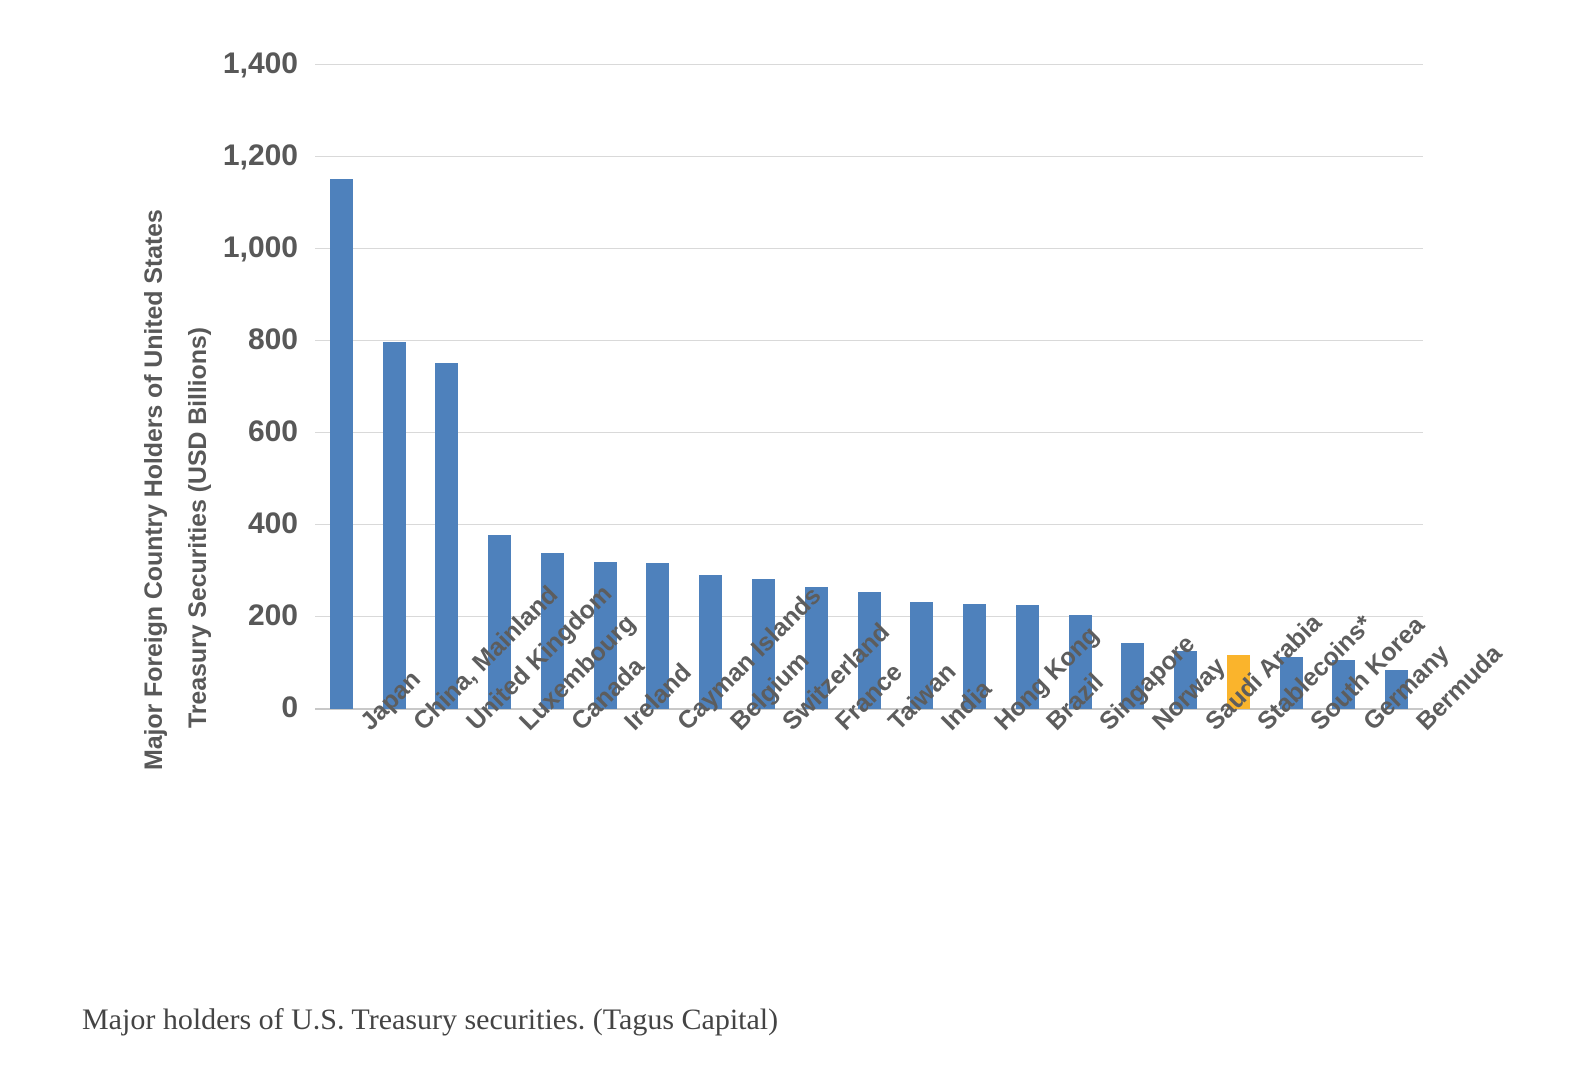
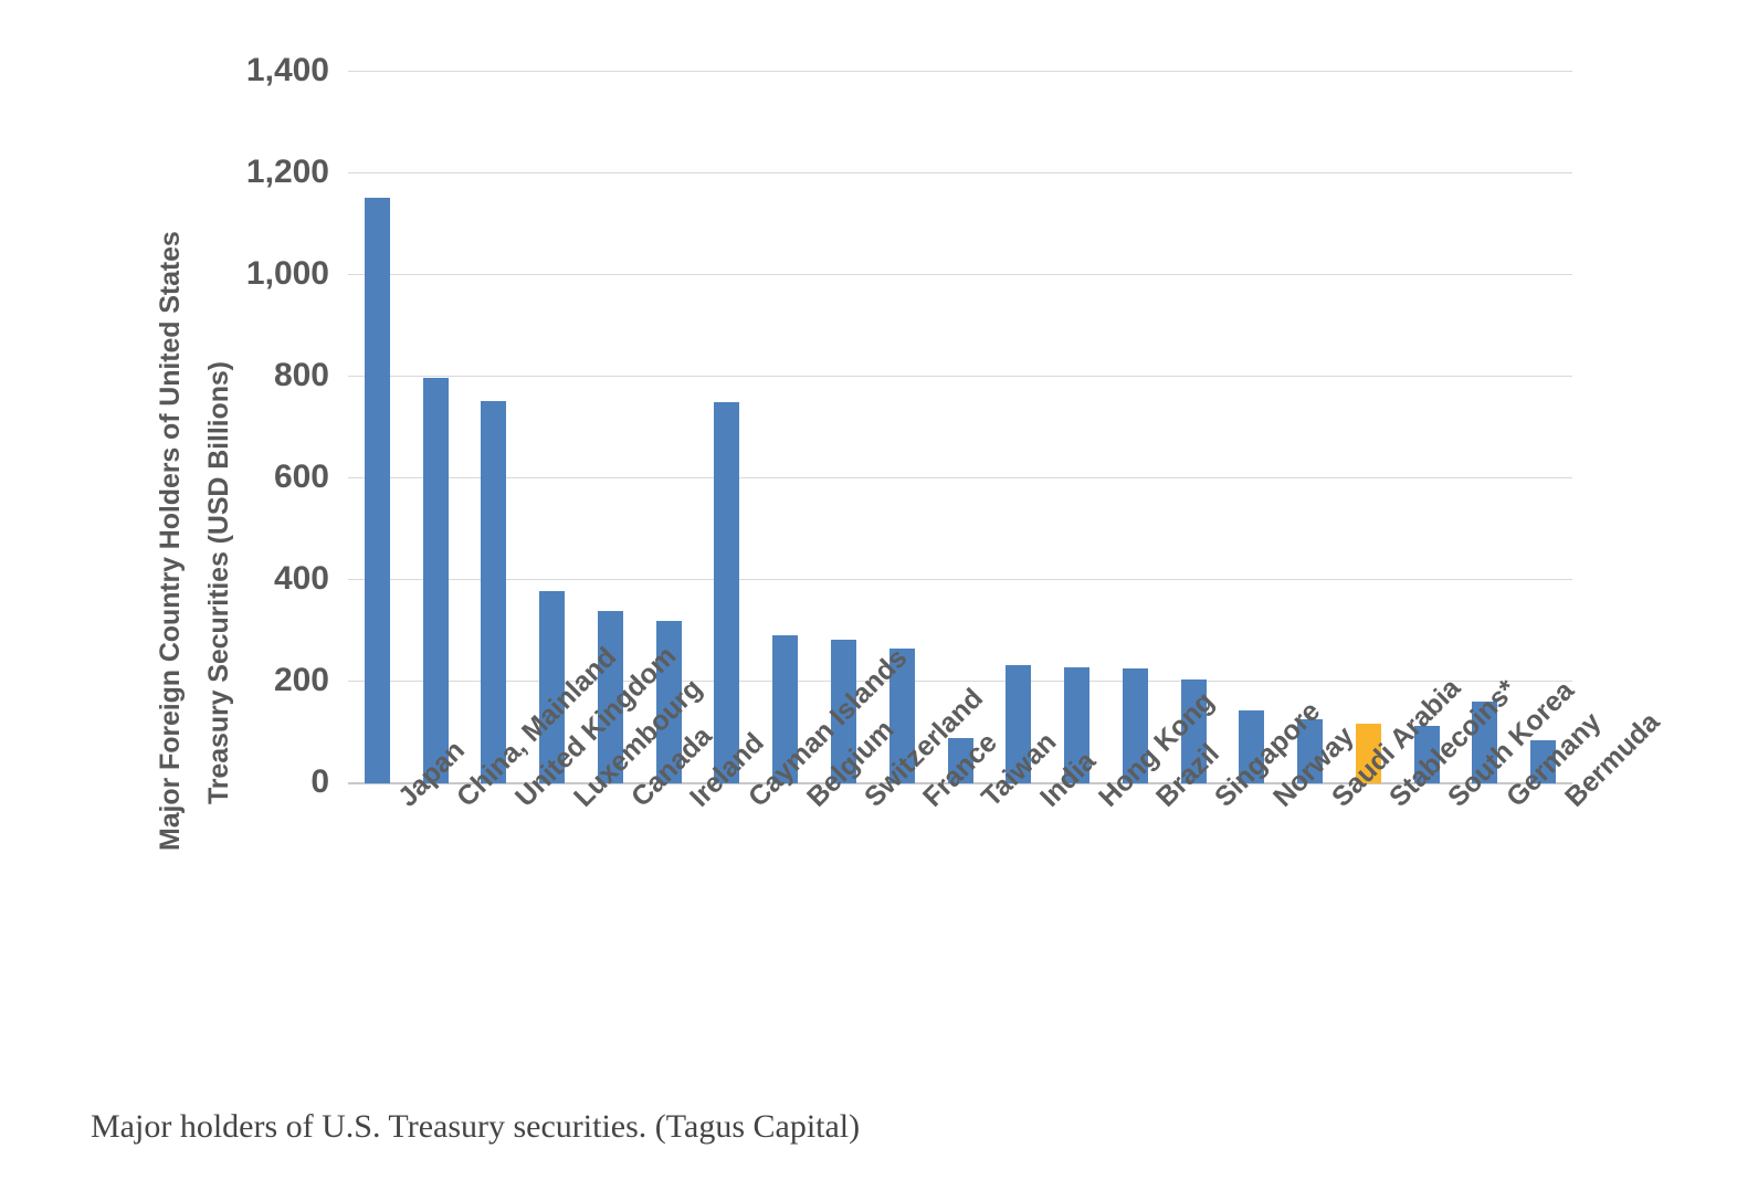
Cayman Islands: 320 -> 750
Taiwan: 260 -> 90
Germany: 110 -> 160
